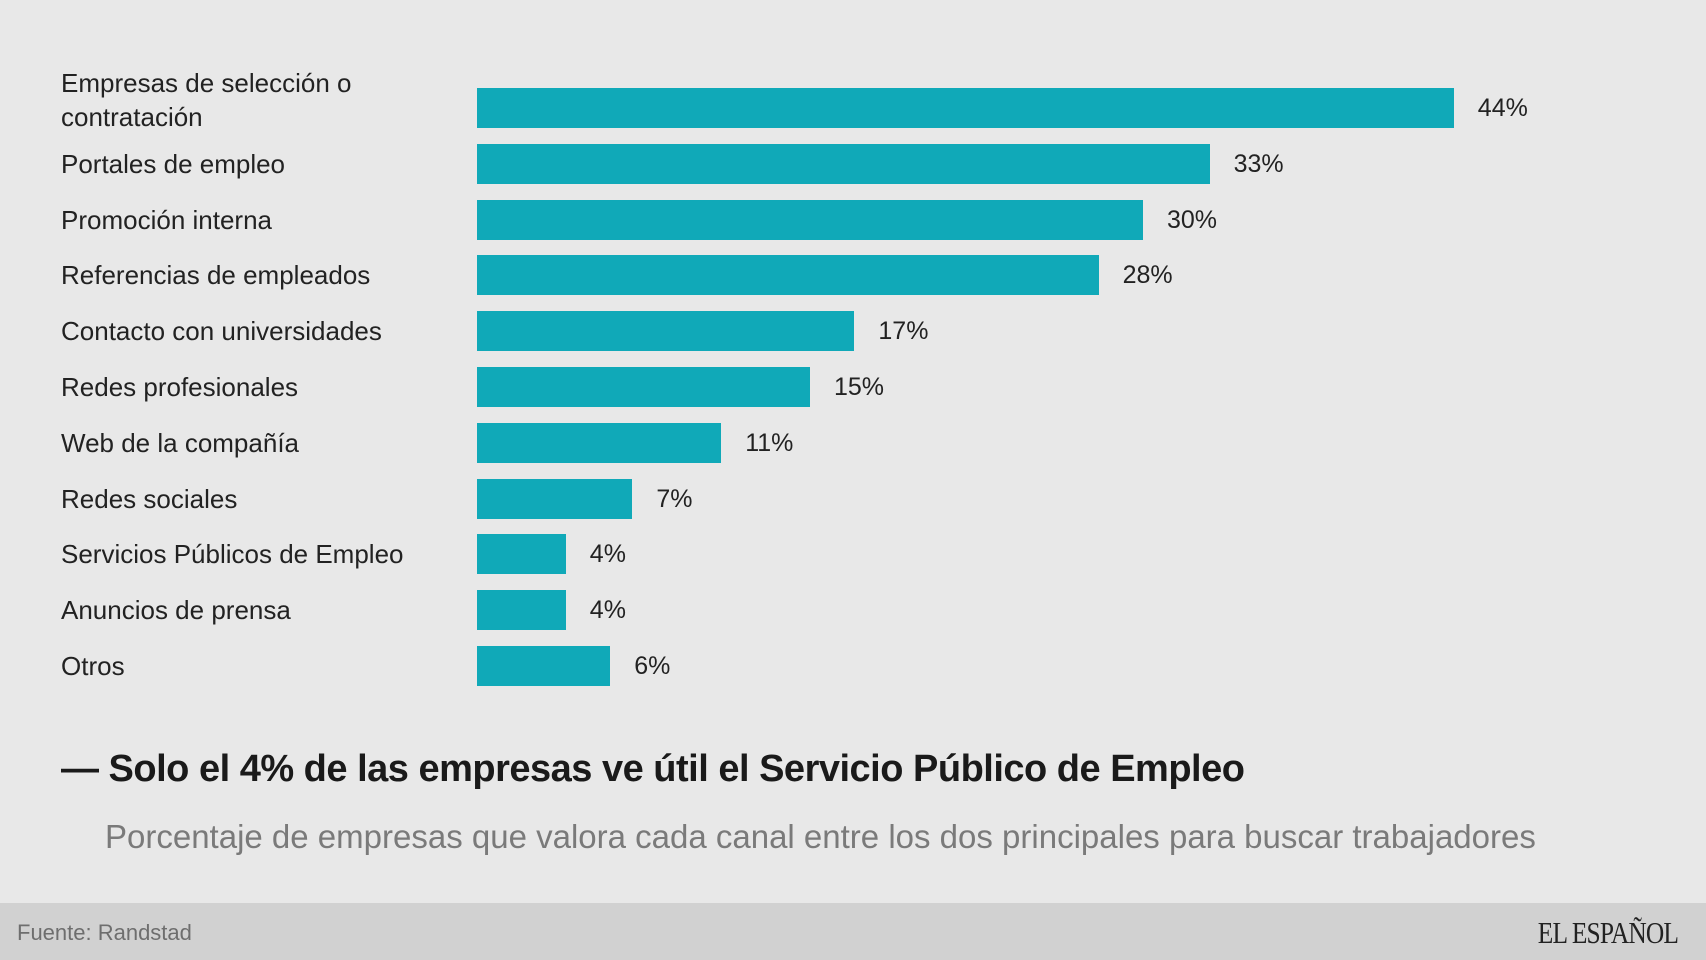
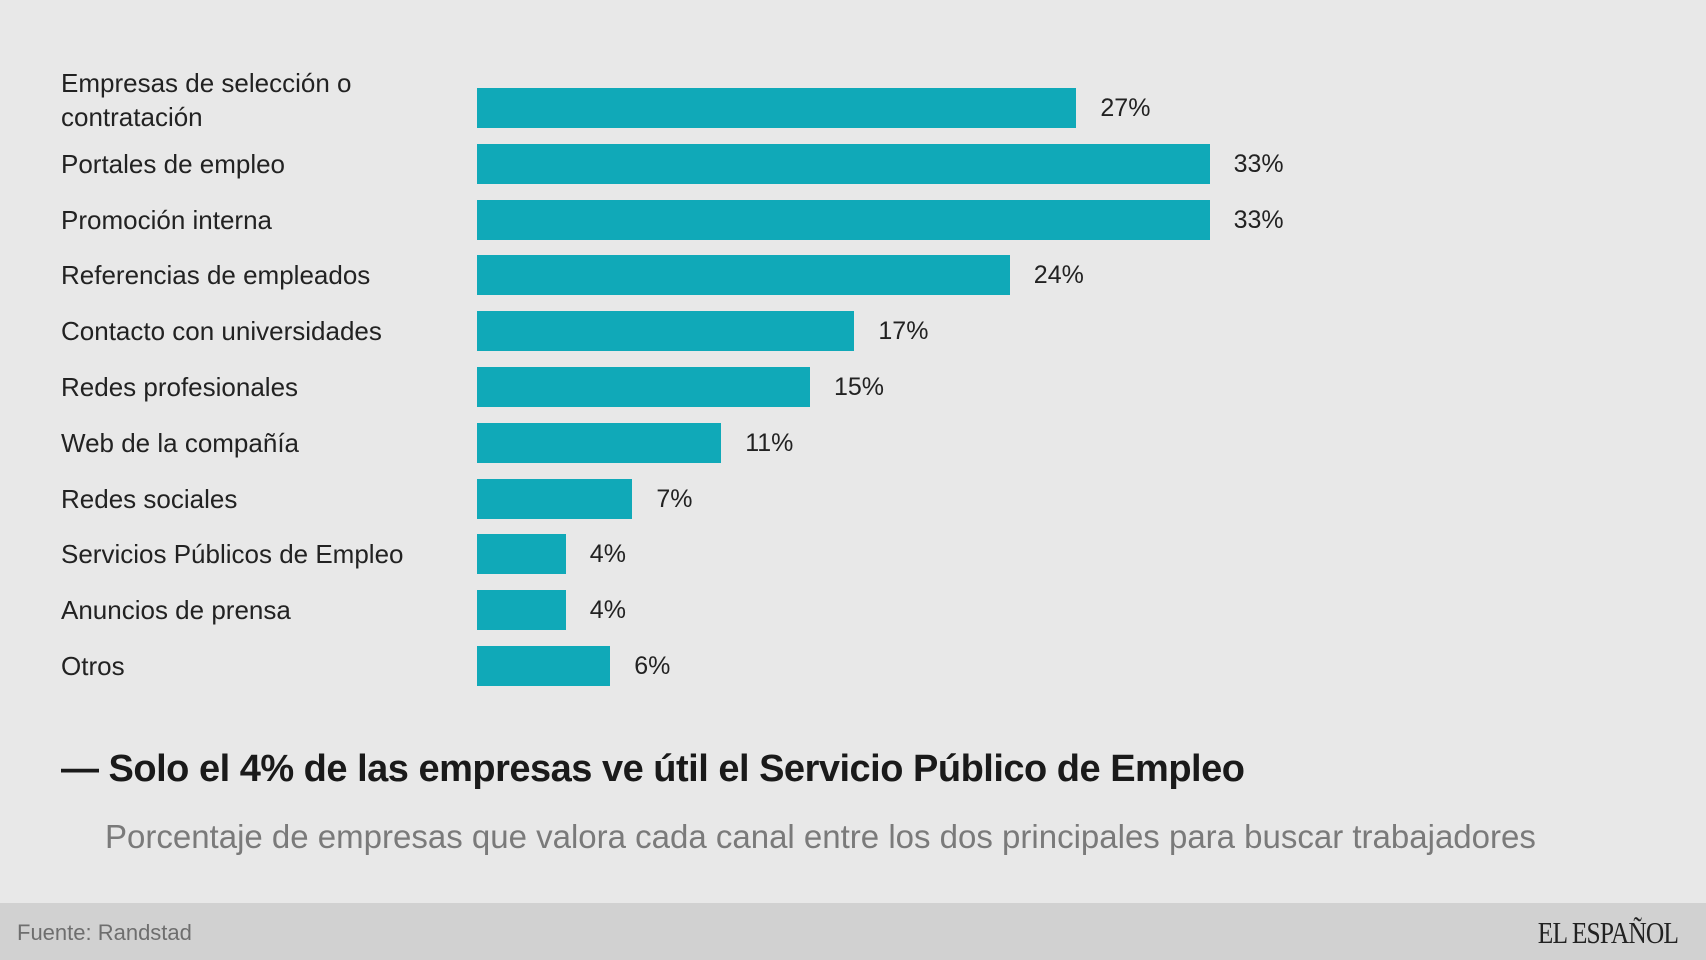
Empresas de selección o contratación: 44% -> 27%
Promoción interna: 30% -> 33%
Referencias de empleados: 28% -> 24%
